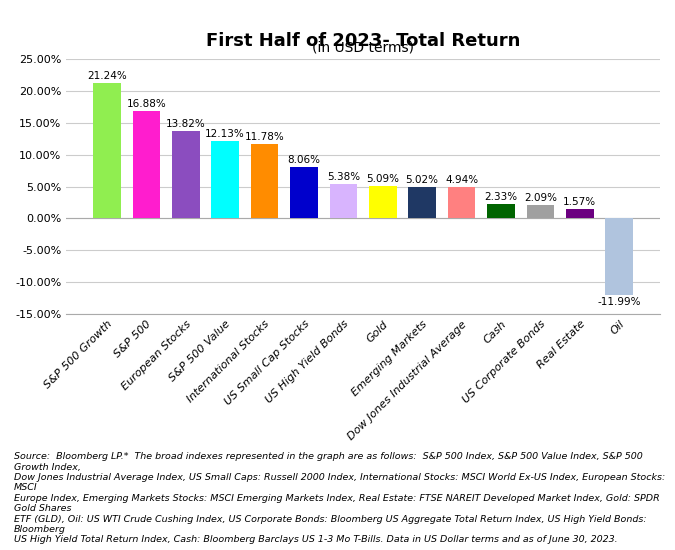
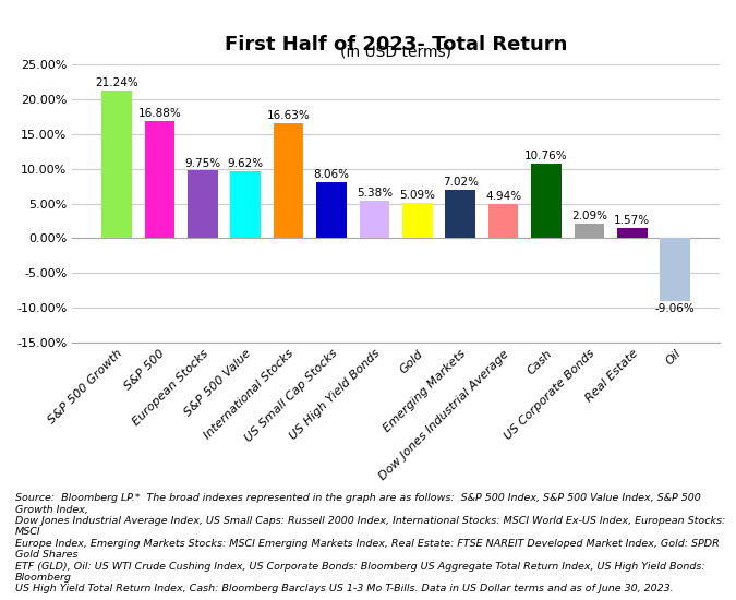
European Stocks: 13.82% -> 9.75%
S&P 500 Value: 12.13% -> 9.62%
International Stocks: 11.78% -> 16.63%
Emerging Markets: 5.02% -> 7.02%
Cash: 2.33% -> 10.76%
Oil: -11.99% -> -9.06%
